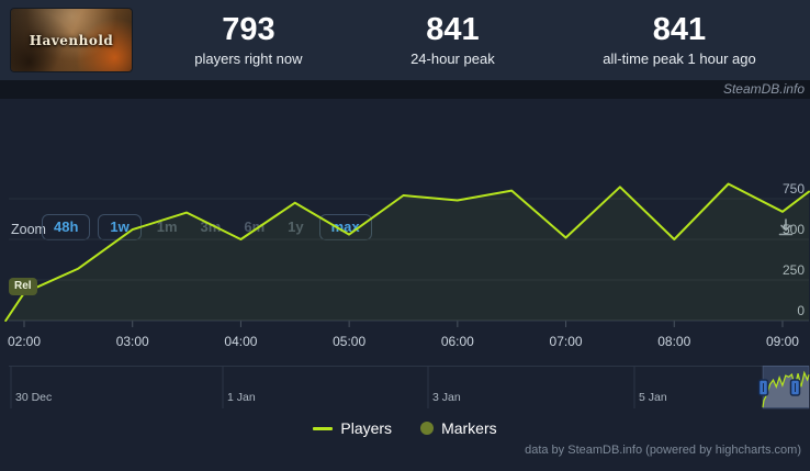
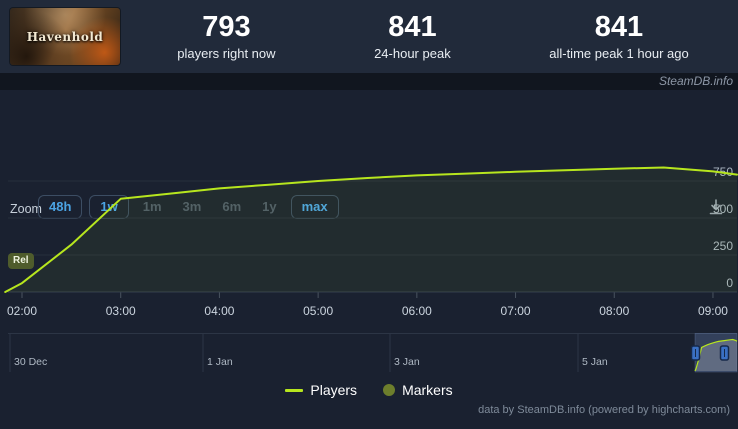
02:00: 170 -> 60
03:00: 560 -> 630
04:00: 500 -> 700
05:00: 530 -> 750
06:00: 740 -> 790
07:00: 510 -> 810
08:00: 500 -> 830
09:00: 670 -> 820
